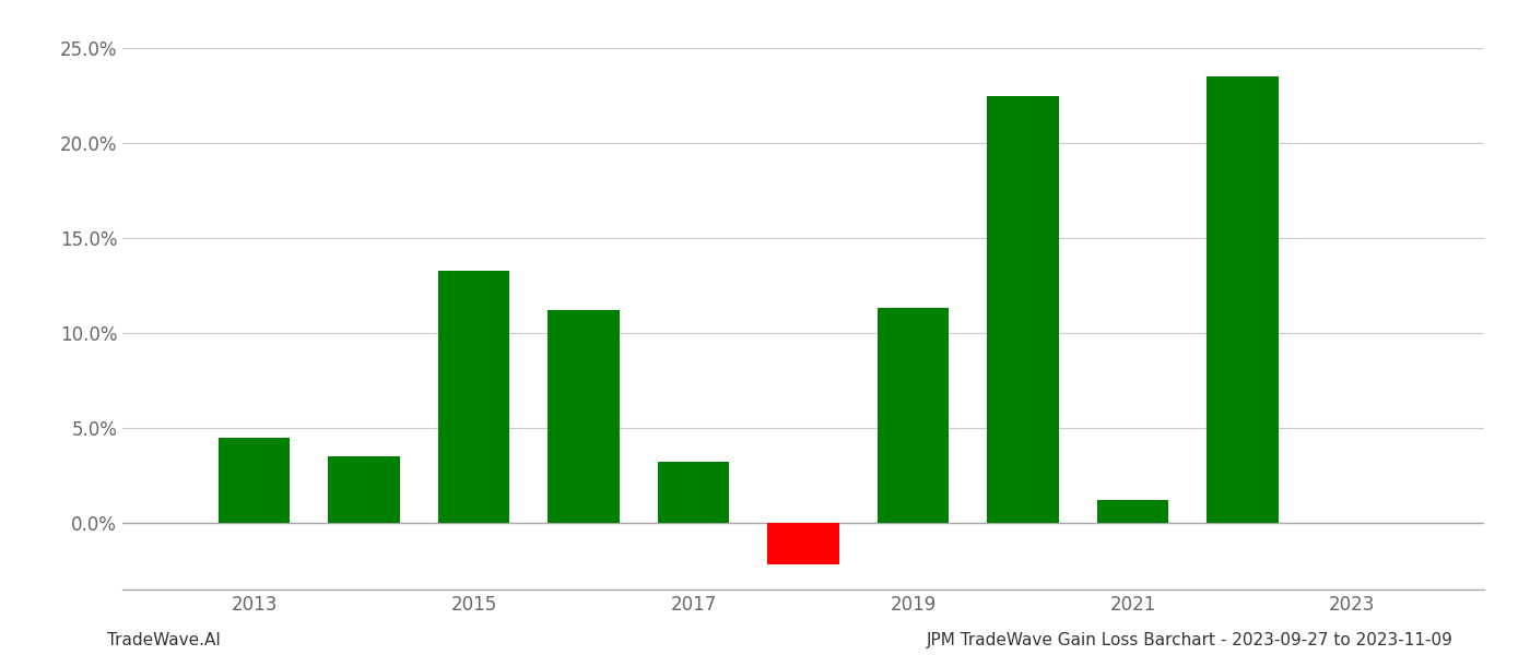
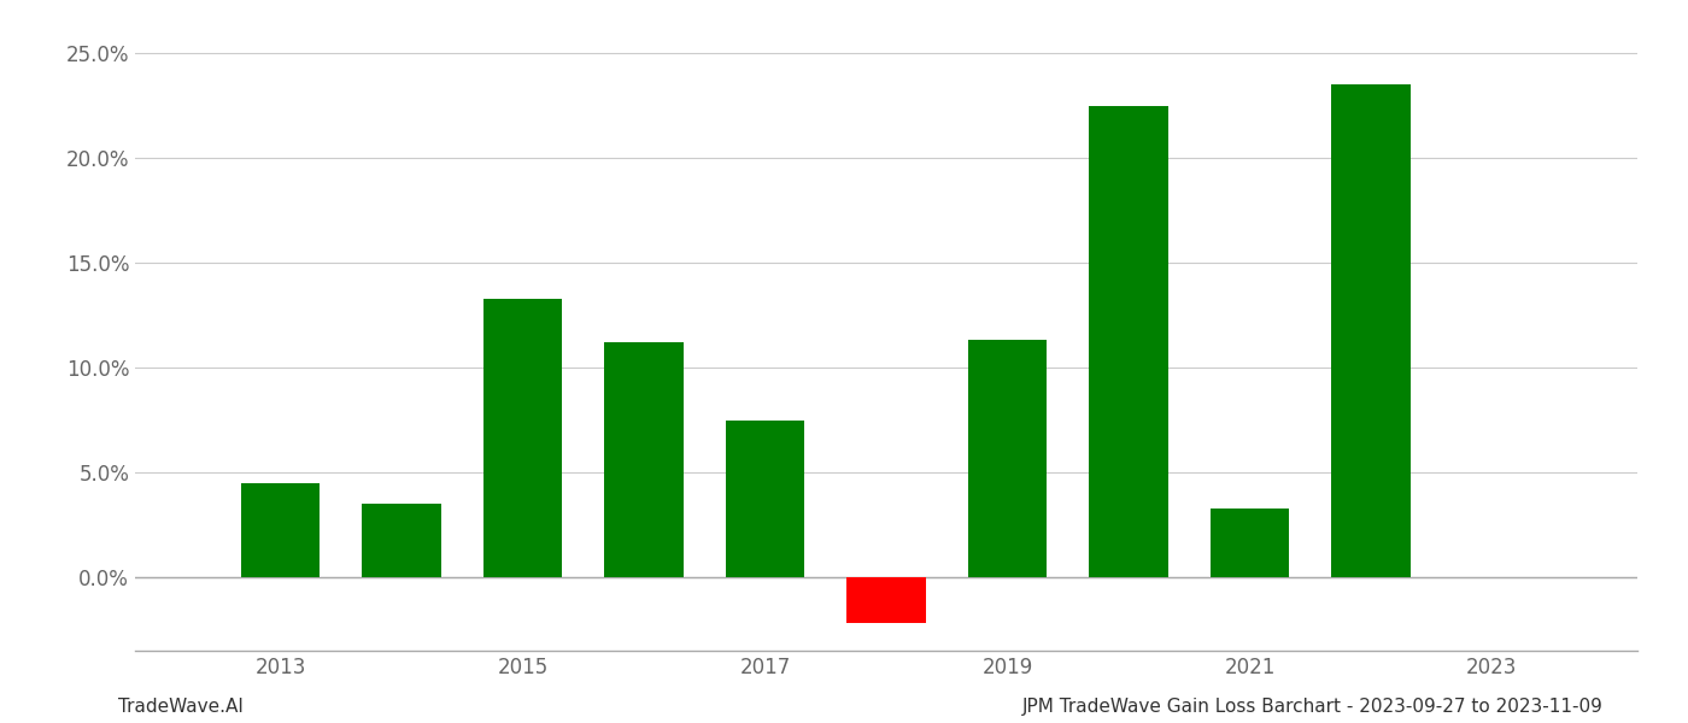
2017: 3.2% -> 7.5%
2021: 1.2% -> 3.3%
